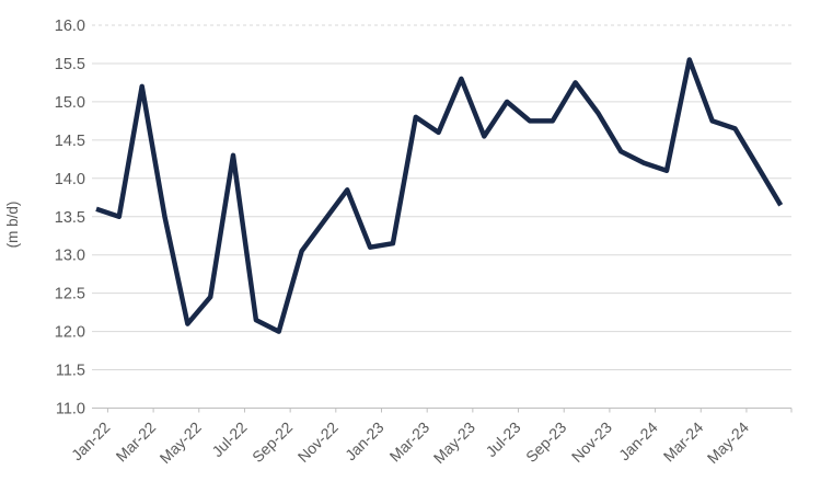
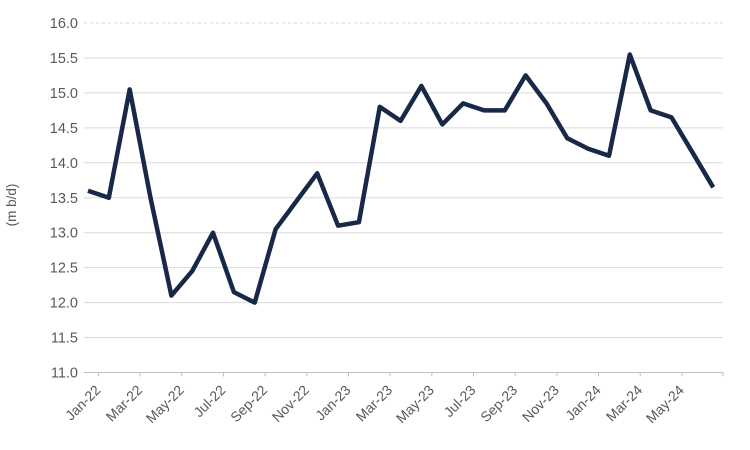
Mar-22: 15.2 -> 15.1
Jul-22: 14.3 -> 13.0
May-23: 15.3 -> 15.1
Jul-23: 15.0 -> 14.8
